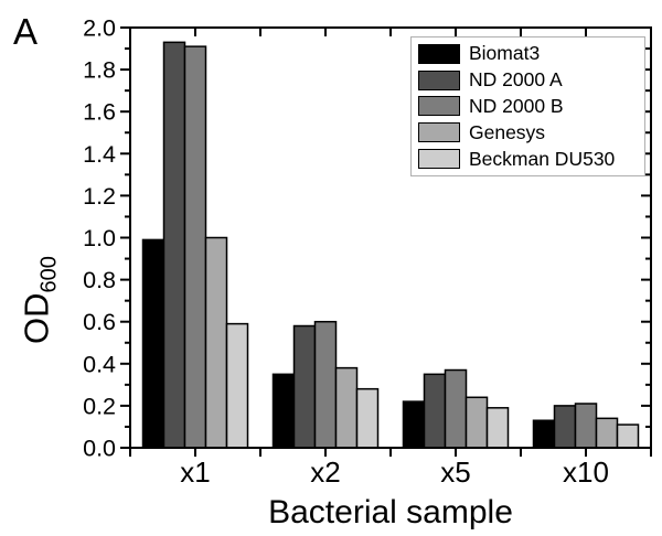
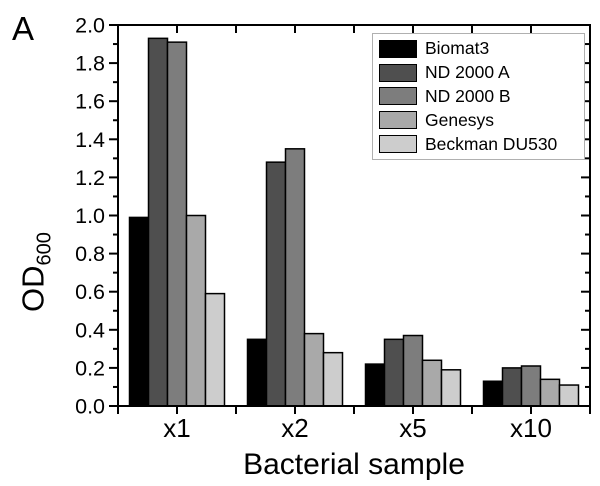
ND 2000 A/x2: 0.58 -> 1.28
ND 2000 B/x2: 0.60 -> 1.35
